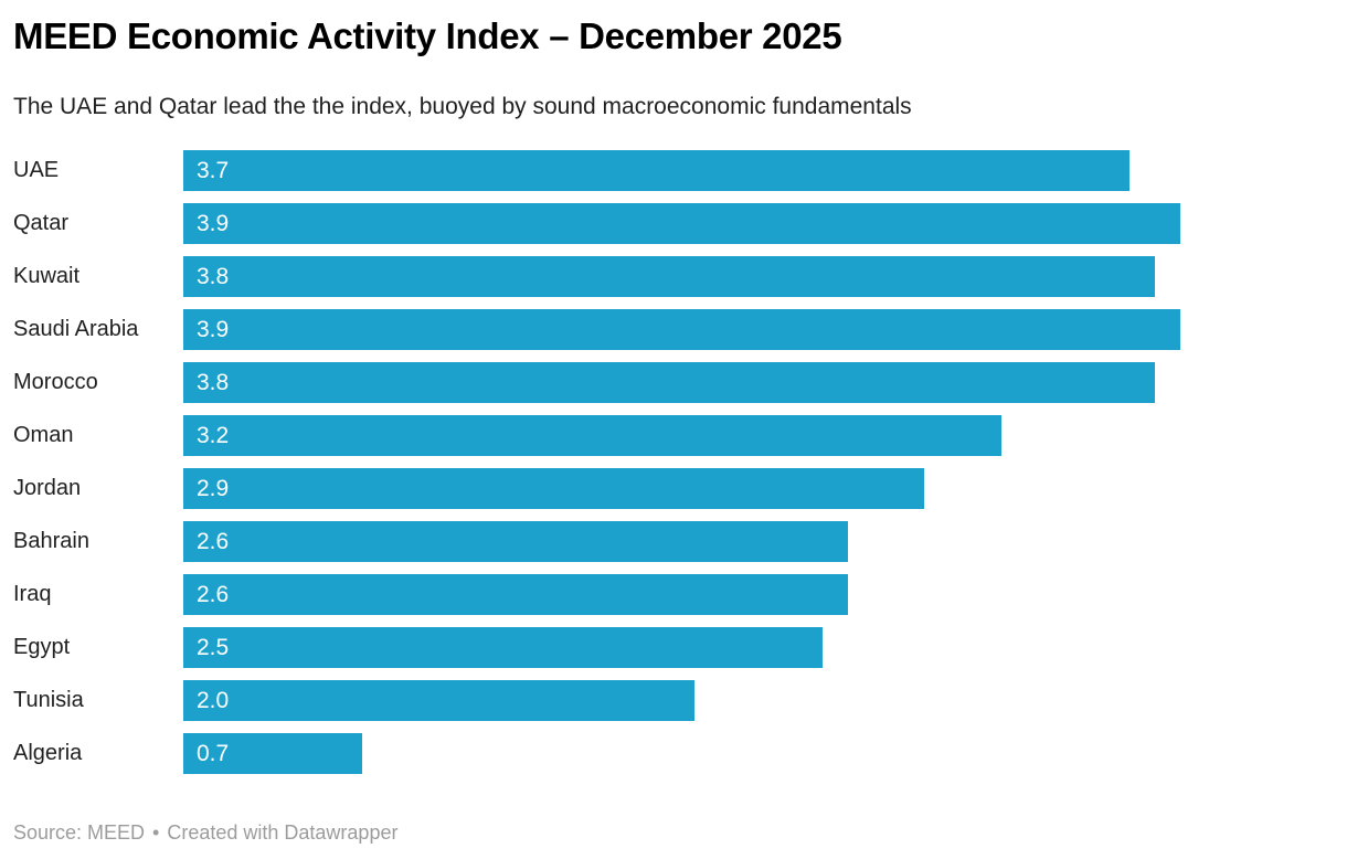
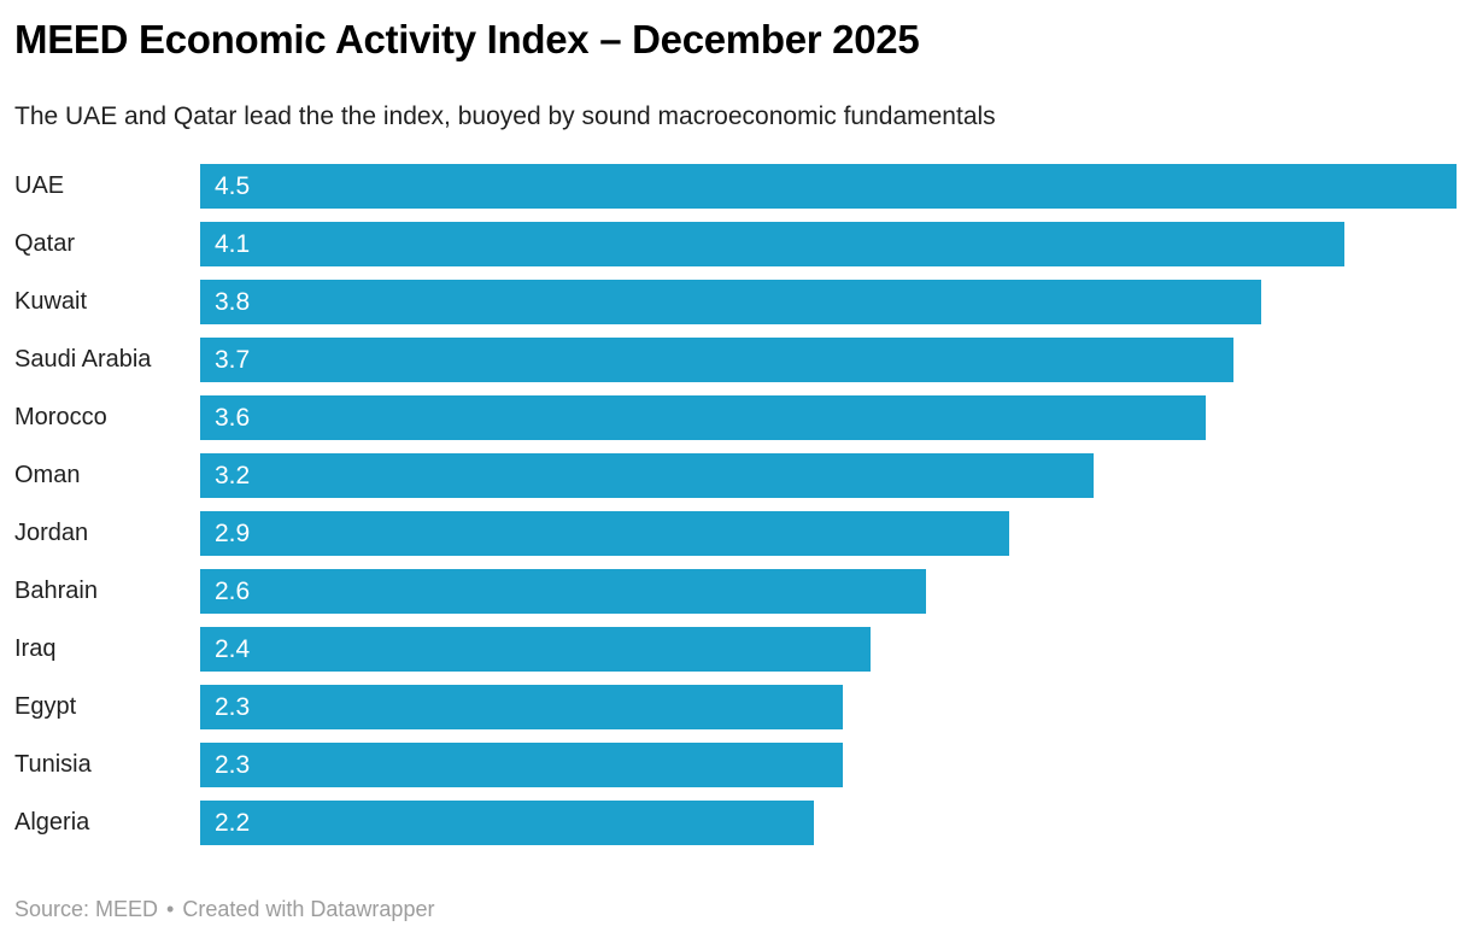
UAE: 3.7 -> 4.5
Qatar: 3.9 -> 4.1
Saudi Arabia: 3.9 -> 3.7
Morocco: 3.8 -> 3.6
Iraq: 2.6 -> 2.4
Egypt: 2.5 -> 2.3
Tunisia: 2.0 -> 2.3
Algeria: 0.7 -> 2.2
